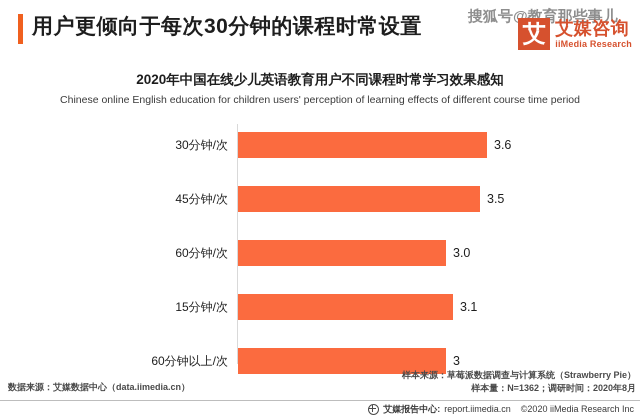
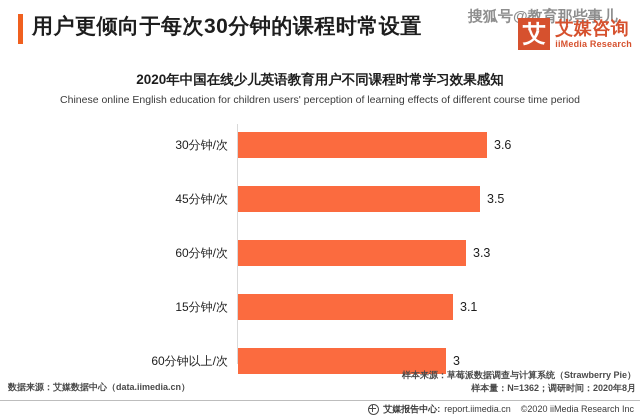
60分钟/次: 3.0 -> 3.3
